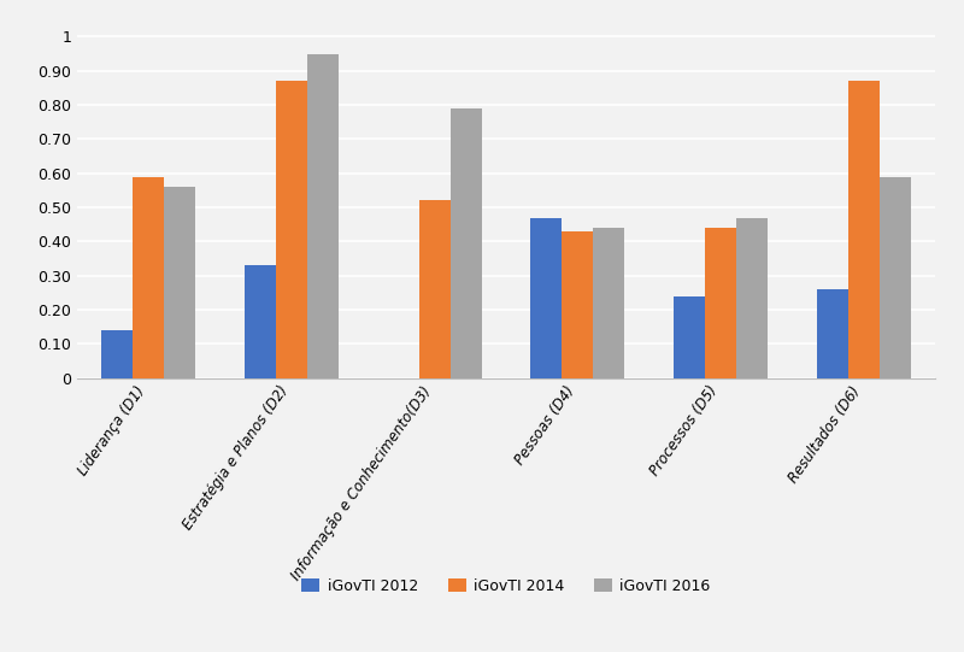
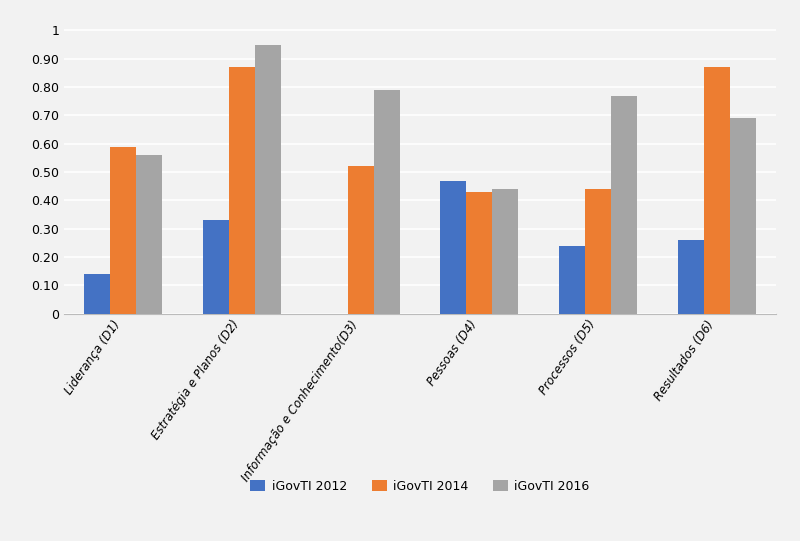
iGovTI 2016/Processos (D5): 0.47 -> 0.77
iGovTI 2016/Resultados (D6): 0.59 -> 0.69
